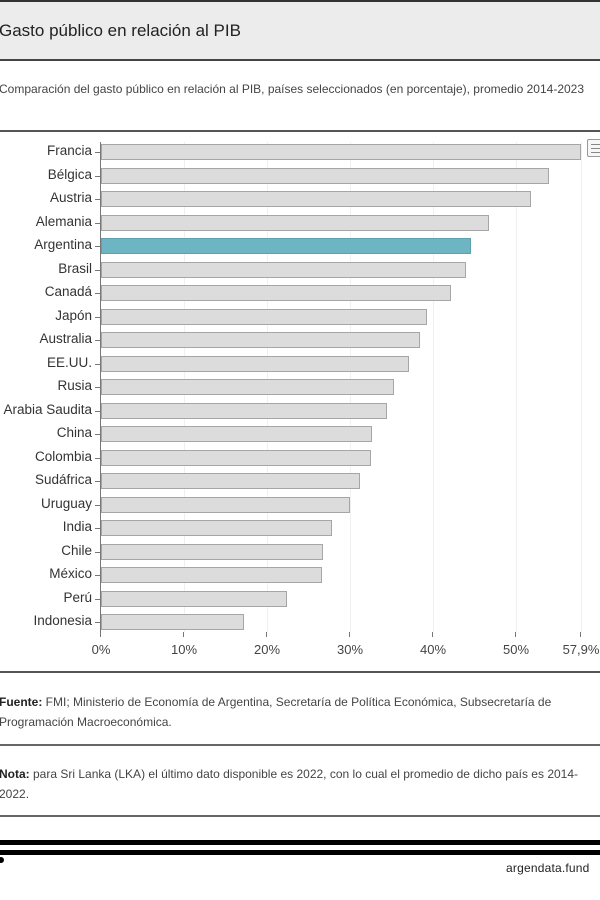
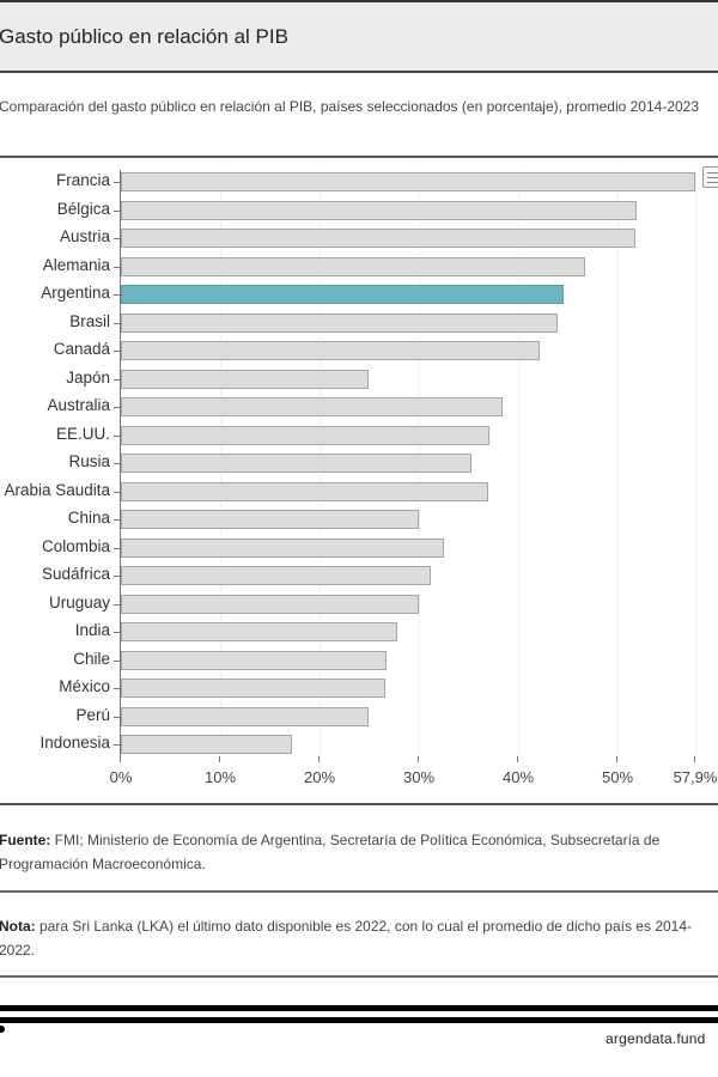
Bélgica: 54% -> 52%
Japón: 39% -> 25%
Arabia Saudita: 34% -> 37%
China: 33% -> 30%
Perú: 22% -> 25%
